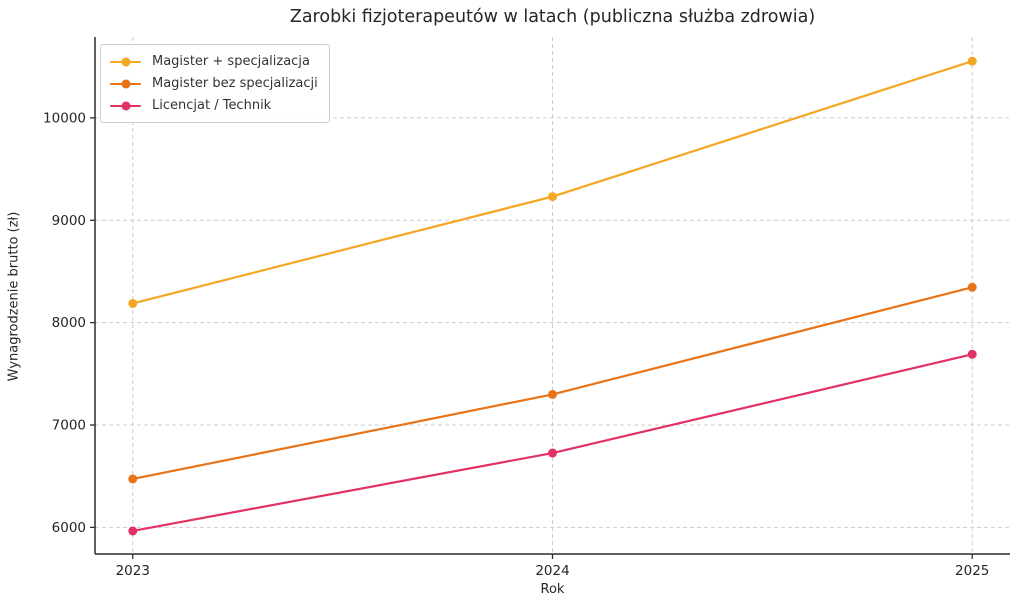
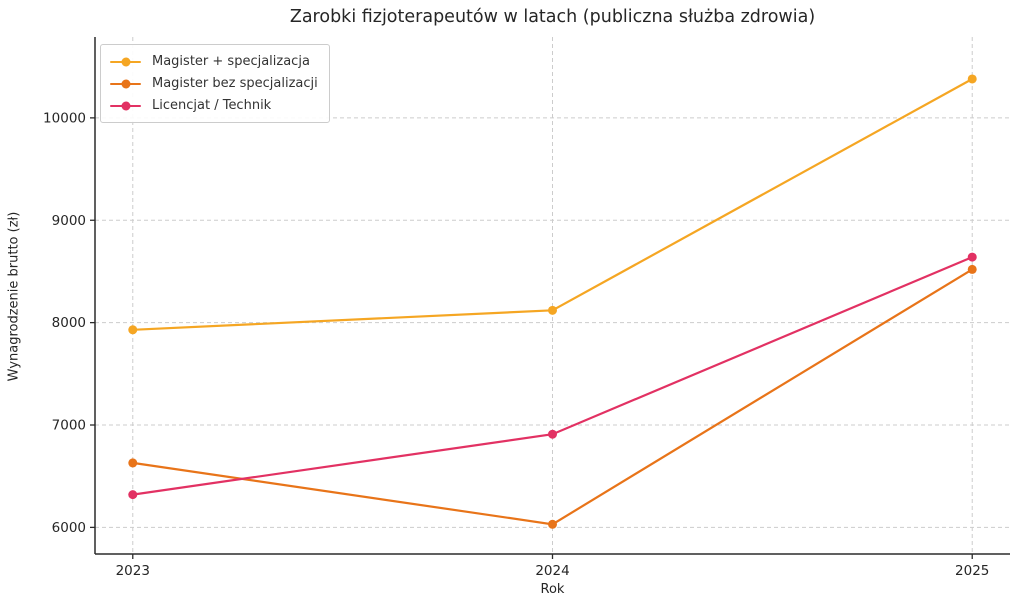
Magister + specjalizacja/2023: 8190 -> 7930
Magister bez specjalizacji/2023: 6470 -> 6630
Licencjat / Technik/2023: 5960 -> 6320
Magister + specjalizacja/2024: 9230 -> 8120
Magister bez specjalizacji/2024: 7300 -> 6030
Licencjat / Technik/2024: 6730 -> 6910
Magister + specjalizacja/2025: 10550 -> 10380
Magister bez specjalizacji/2025: 8340 -> 8520
Licencjat / Technik/2025: 7690 -> 8640
